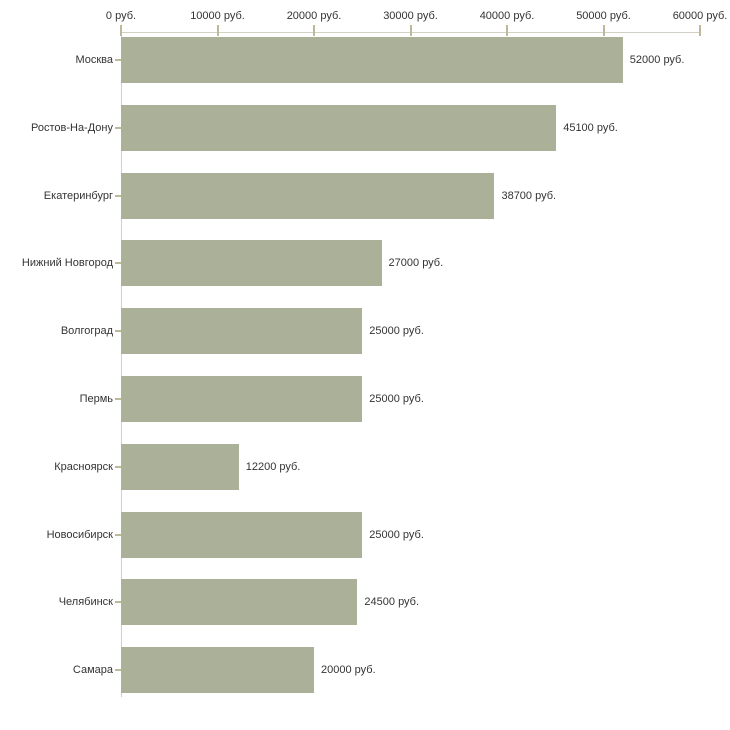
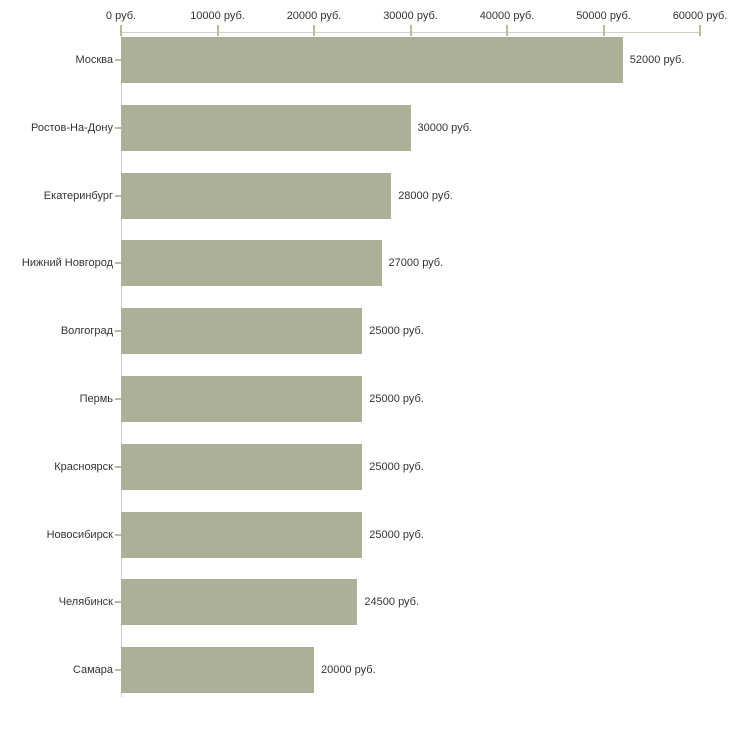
Ростов-На-Дону: 45100 -> 30000
Екатеринбург: 38700 -> 28000
Красноярск: 12200 -> 25000
